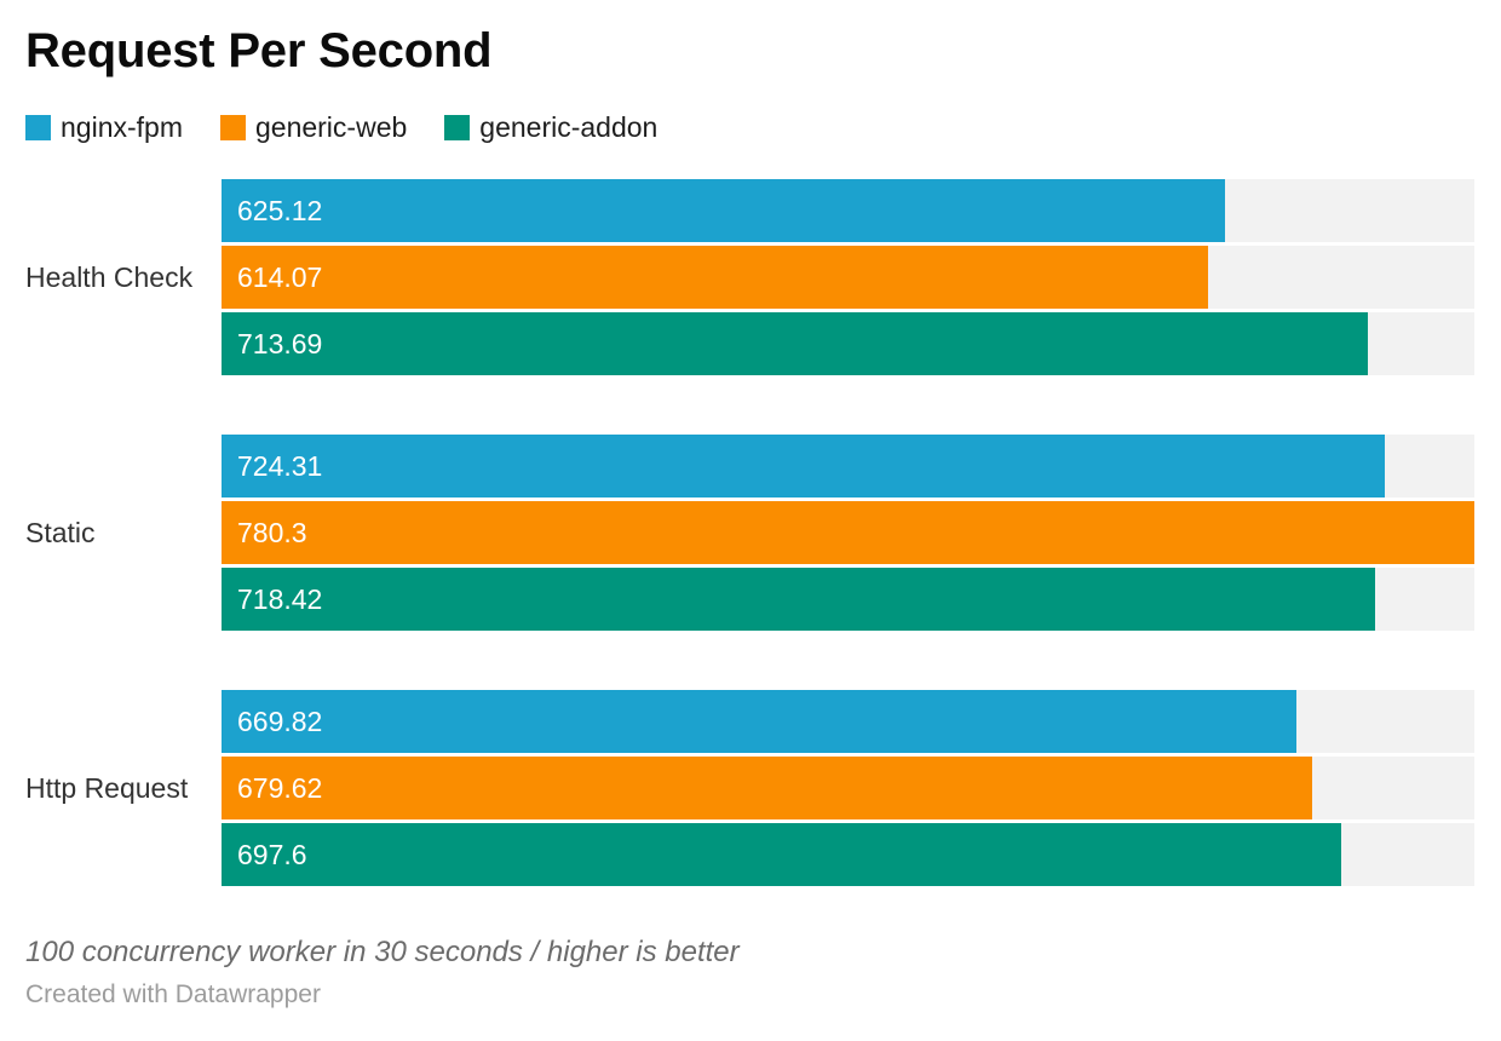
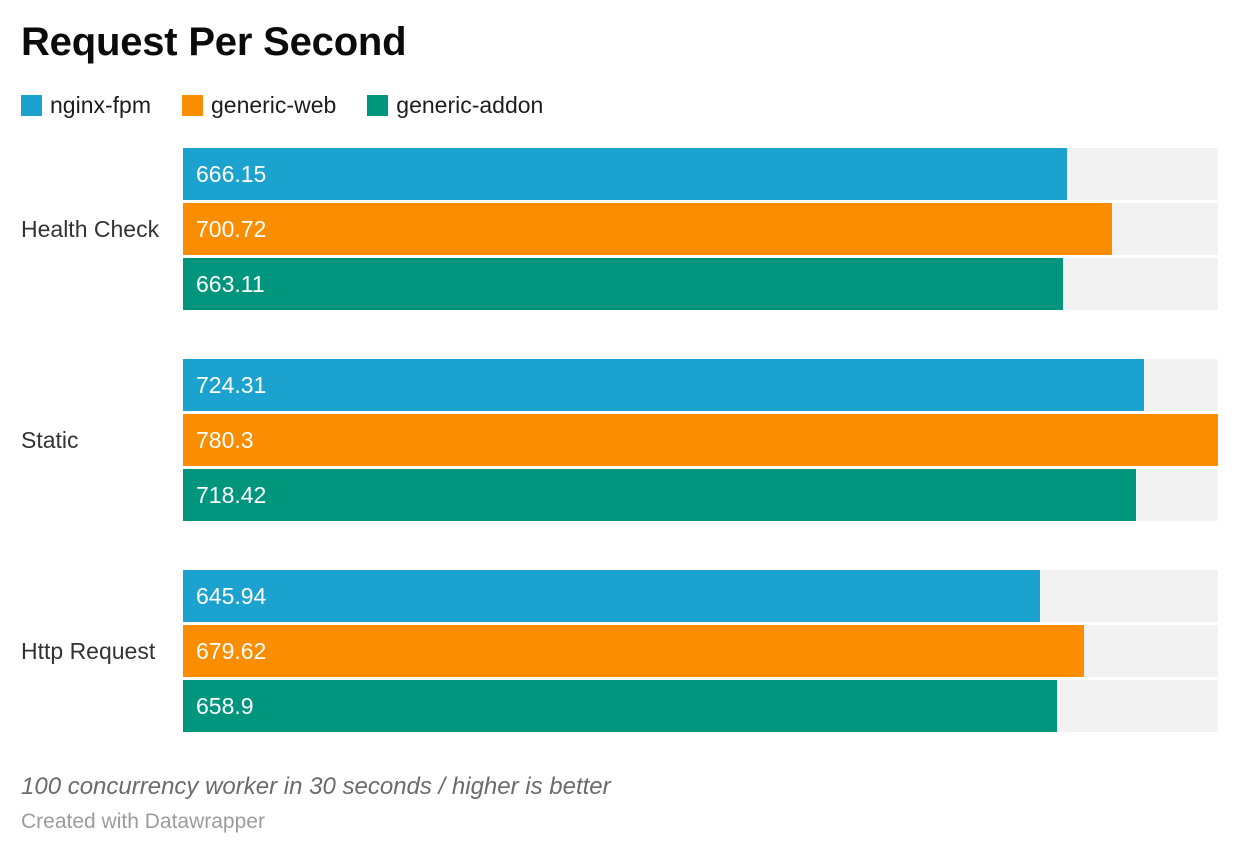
nginx-fpm/Health Check: 625.12 -> 666.15
generic-web/Health Check: 614.07 -> 700.72
generic-addon/Health Check: 713.69 -> 663.11
nginx-fpm/Http Request: 669.82 -> 645.94
generic-addon/Http Request: 697.6 -> 658.9
